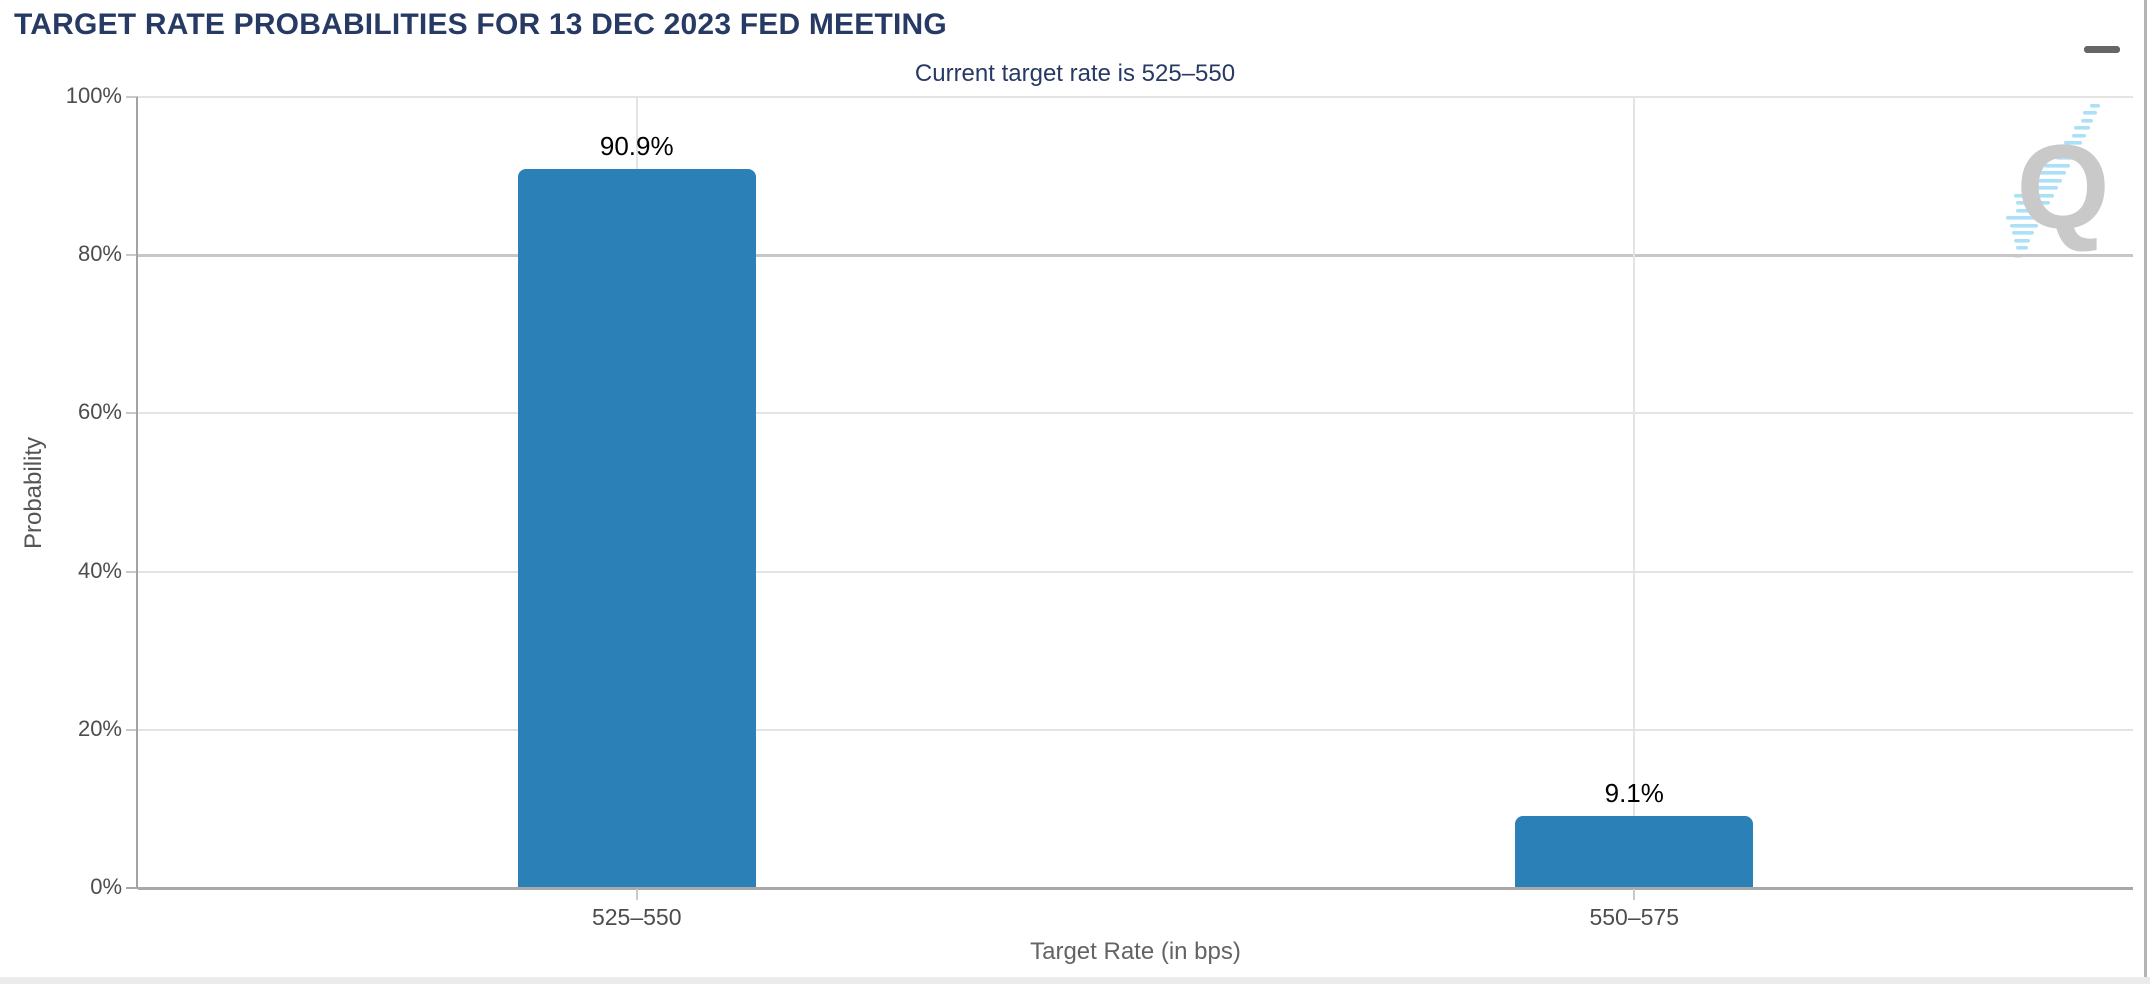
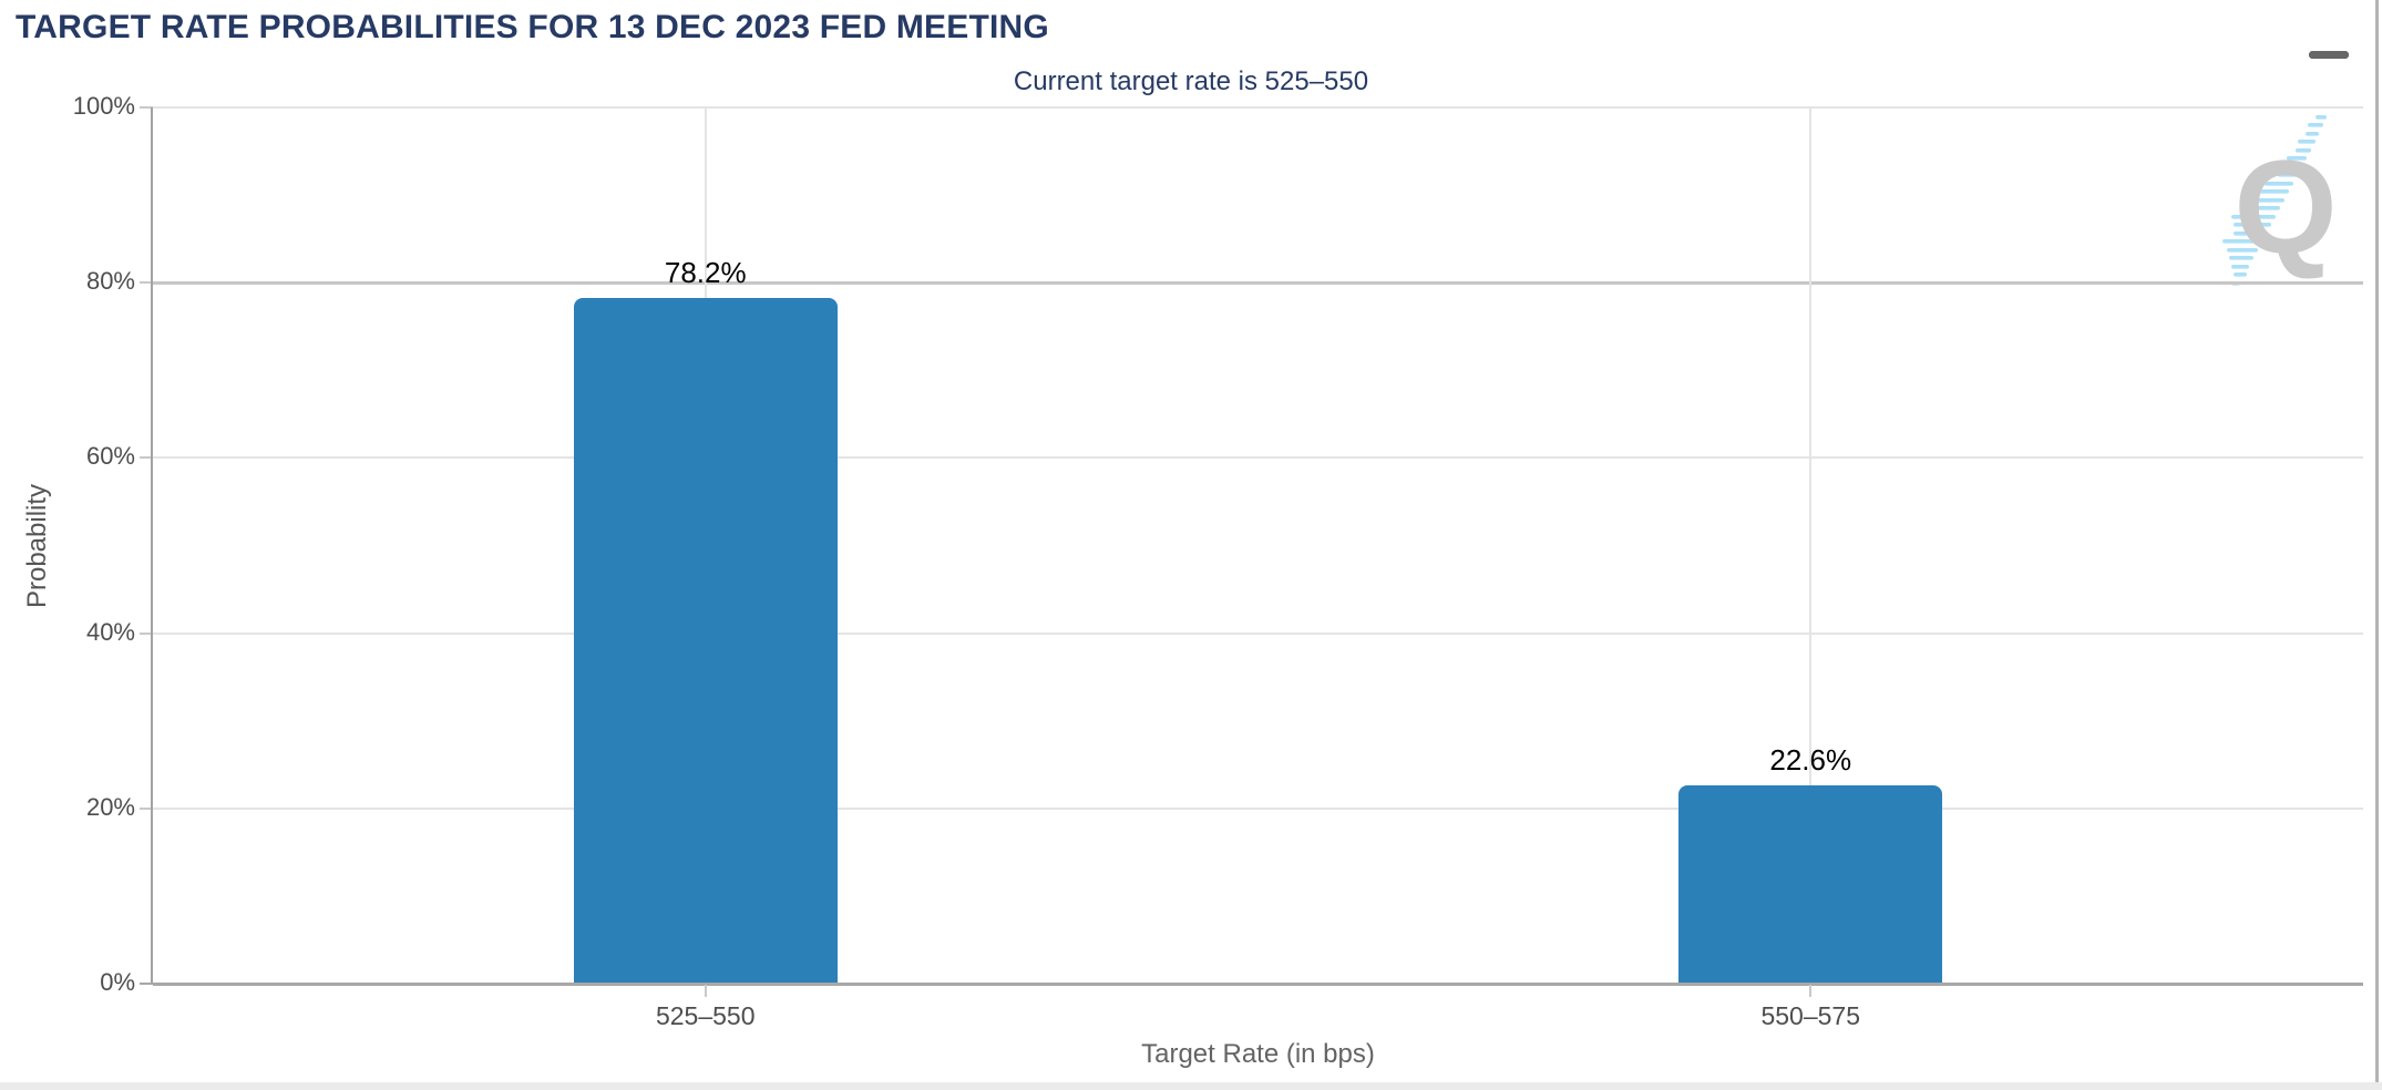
525–550: 90.9% -> 78.2%
550–575: 9.1% -> 22.6%
